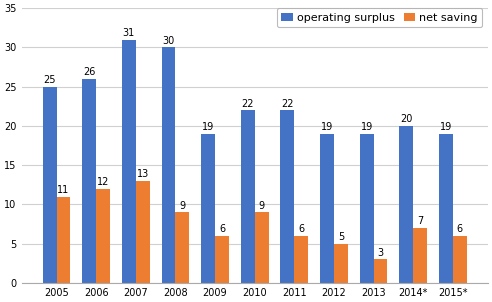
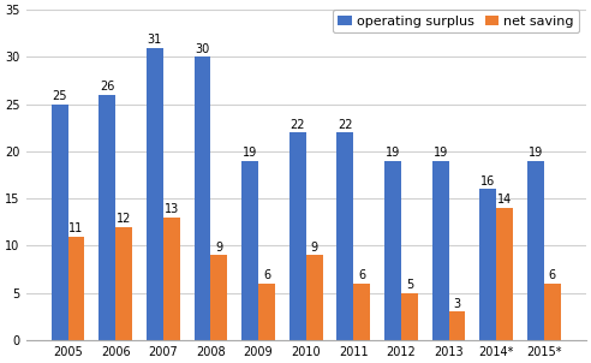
operating surplus/2014*: 20 -> 16
net saving/2014*: 7 -> 14
